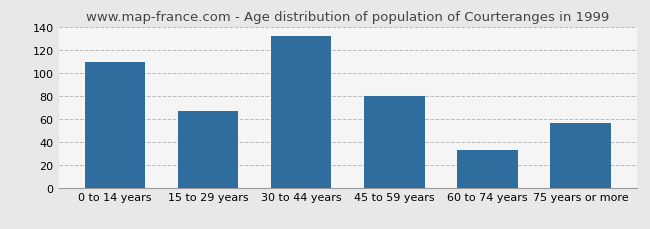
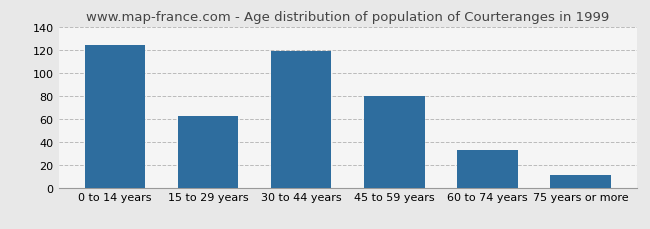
0 to 14 years: 109 -> 124
15 to 29 years: 67 -> 62
30 to 44 years: 132 -> 119
75 years or more: 56 -> 11
